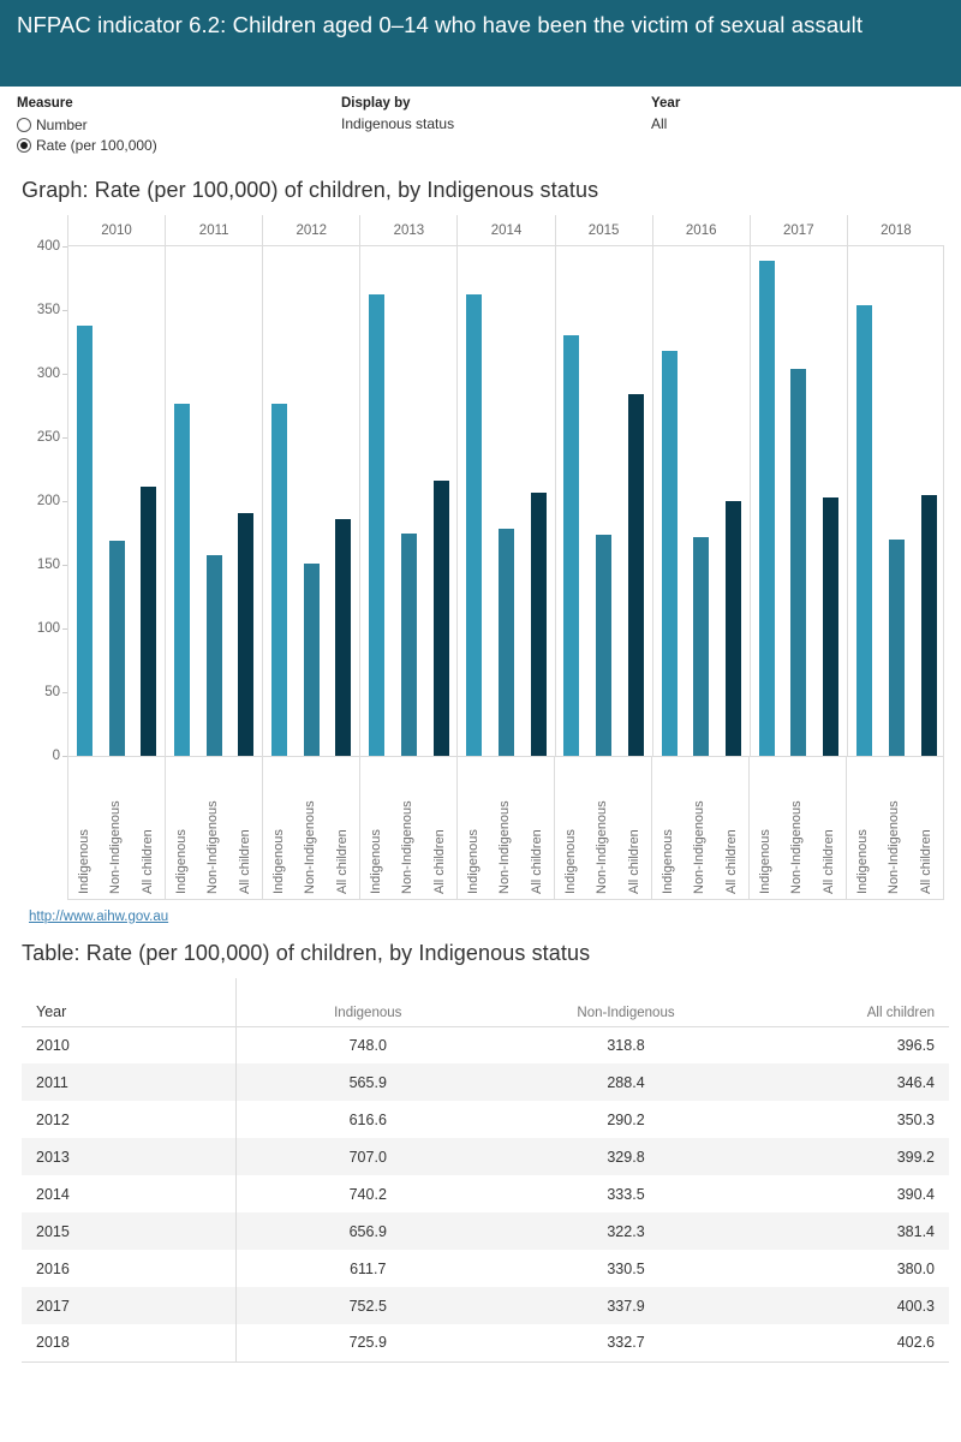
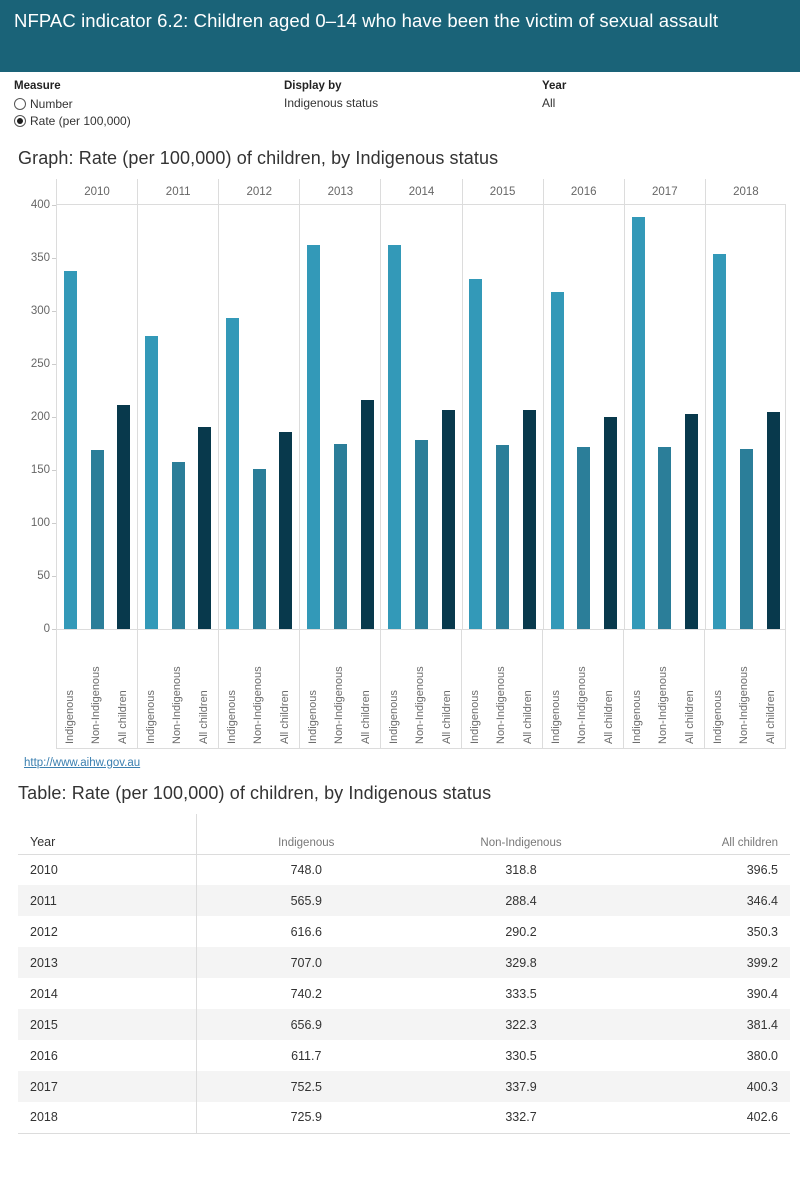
Indigenous/2012: 276 -> 293
All children/2015: 284 -> 207
Non-Indigenous/2017: 304 -> 172
